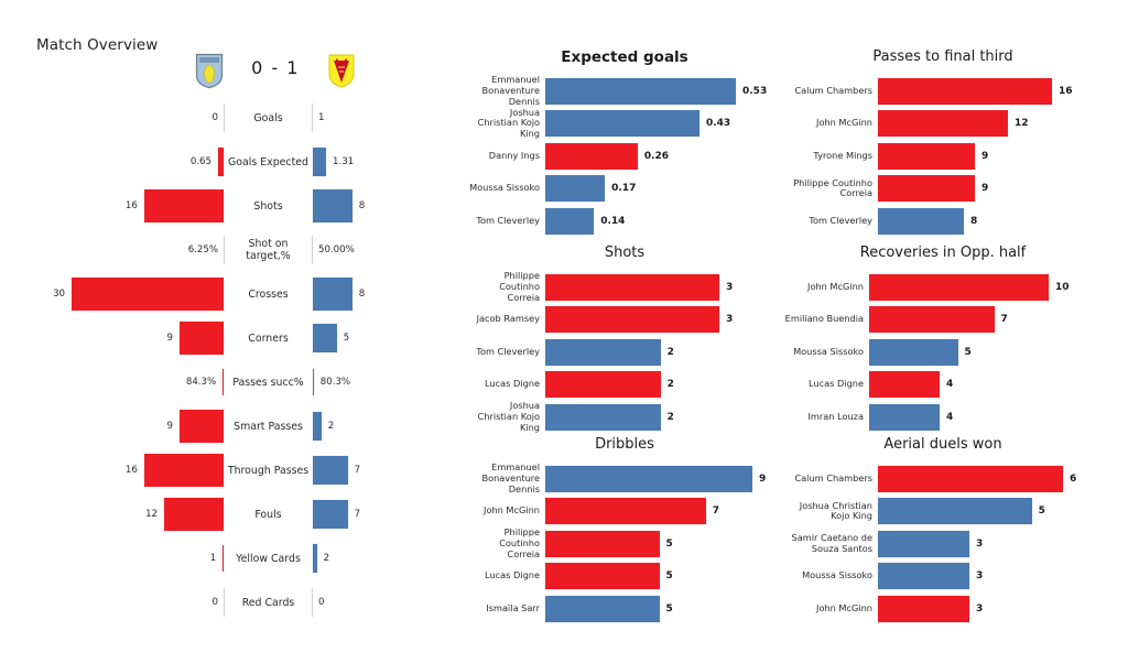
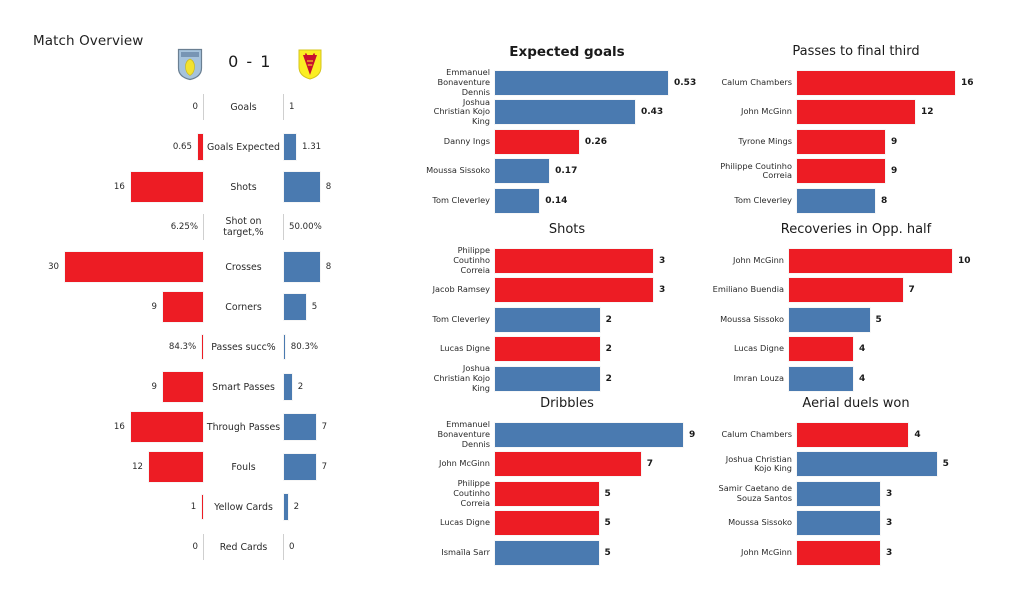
Aerial duels won/Calum Chambers: 6 -> 4
